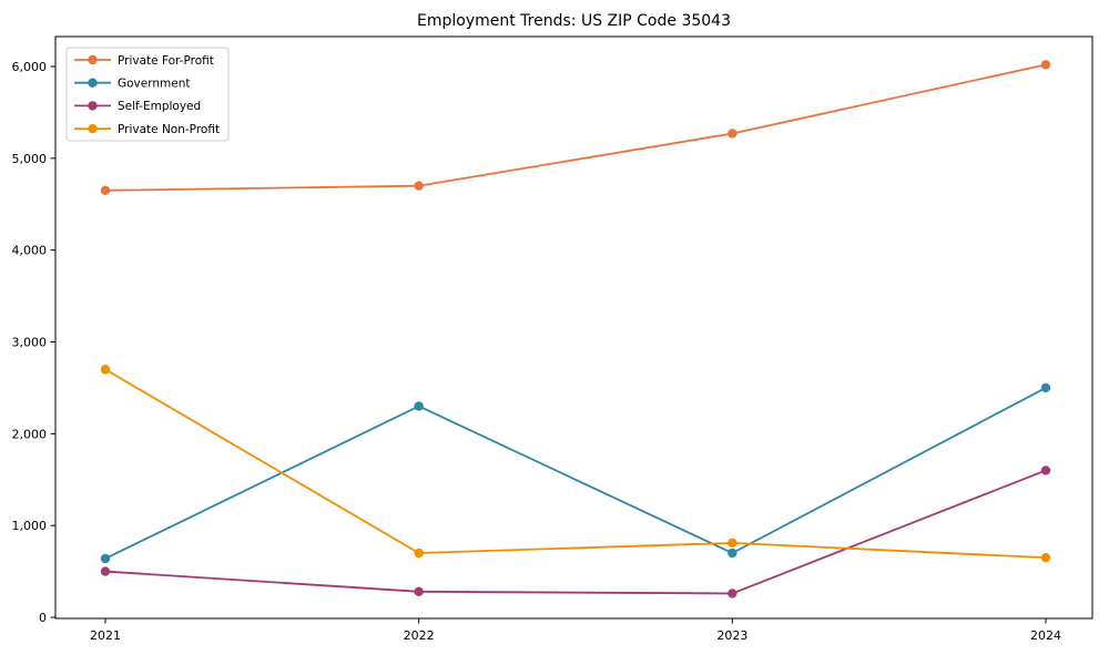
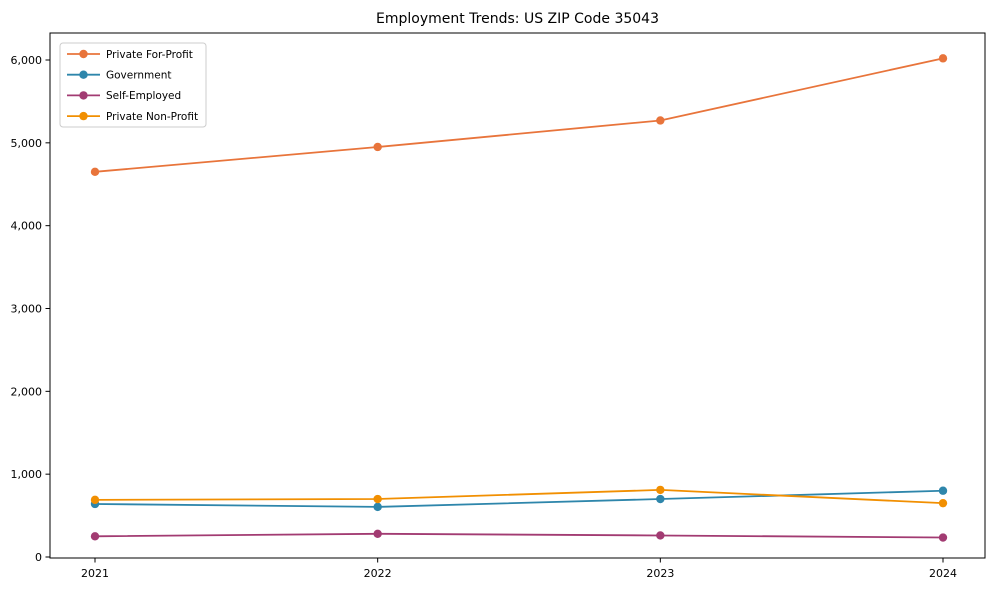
Self-Employed/2021: 500 -> 200
Private Non-Profit/2021: 2700 -> 700
Private For-Profit/2022: 4700 -> 5000
Government/2022: 2300 -> 600
Government/2024: 2500 -> 800
Self-Employed/2024: 1600 -> 200
